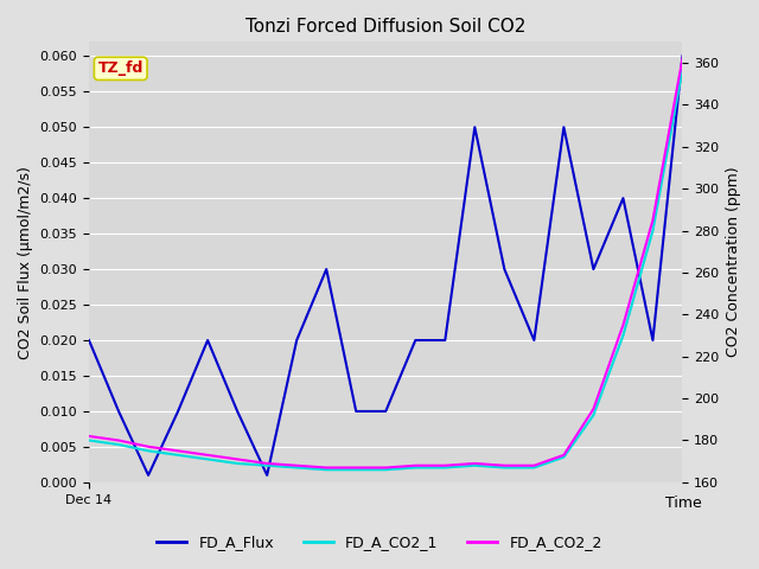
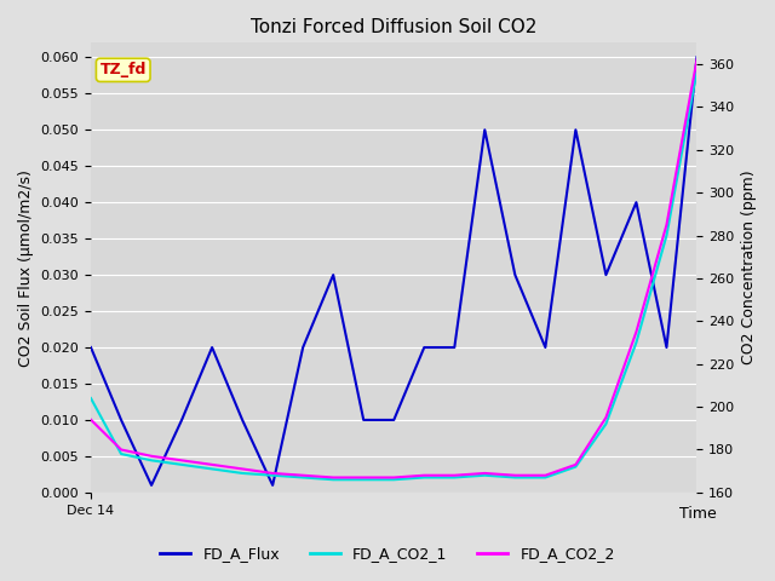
FD_A_CO2_1/Dec 14: 180 -> 204
FD_A_CO2_2/Dec 14: 182 -> 194
